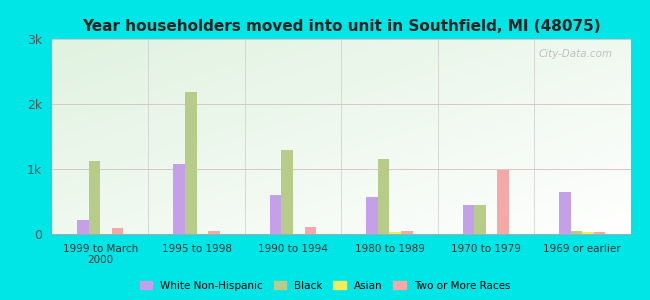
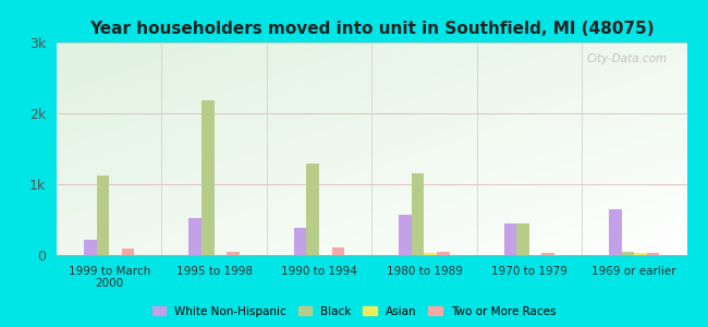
White Non-Hispanic/1995 to 1998: 1.08k -> 0.53k
White Non-Hispanic/1990 to 1994: 0.60k -> 0.39k
Two or More Races/1970 to 1979: 0.98k -> 0.04k
